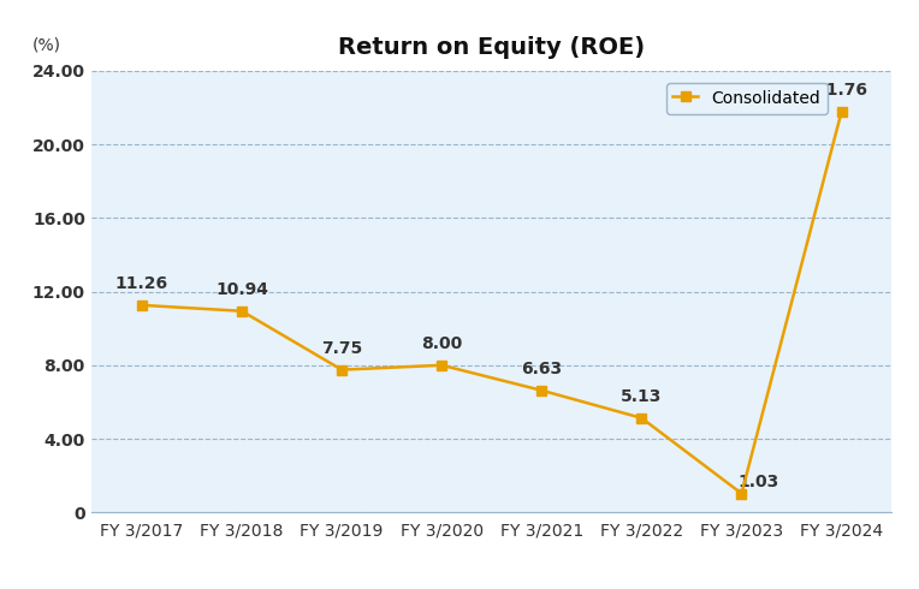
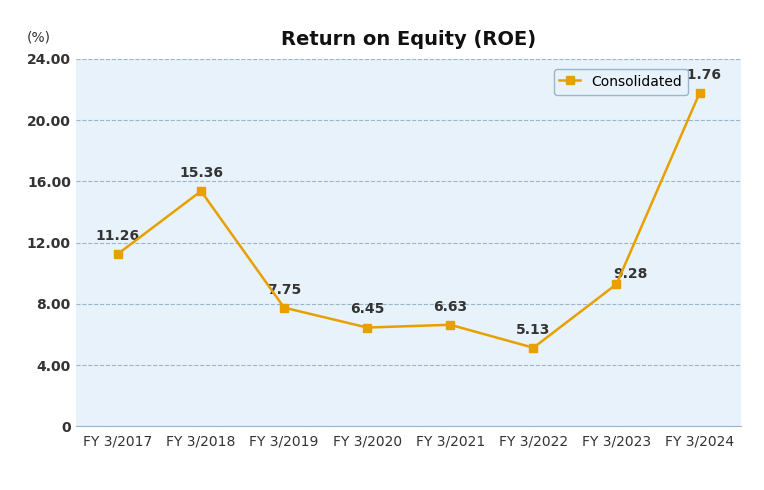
FY 3/2018: 10.94 -> 15.36
FY 3/2020: 8.00 -> 6.45
FY 3/2023: 1.03 -> 9.28
